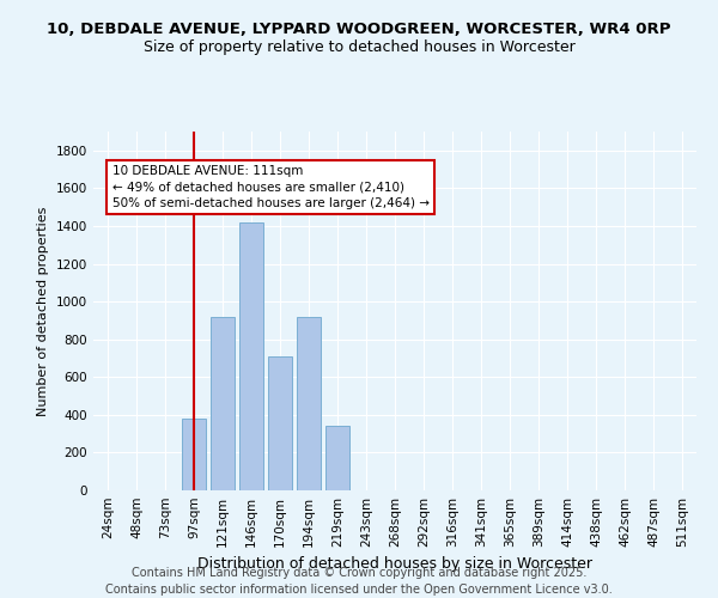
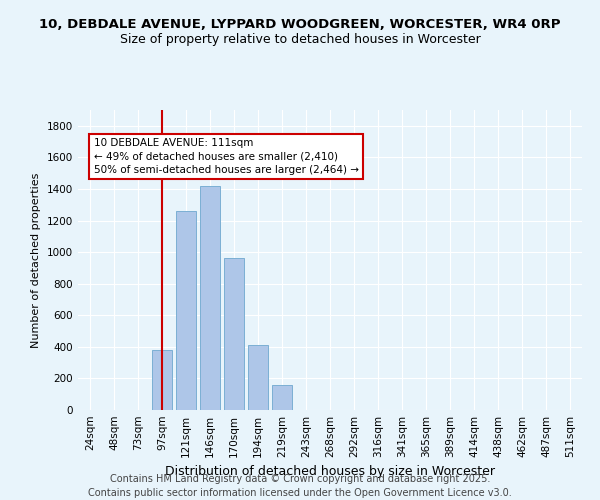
121sqm: 920 -> 1260
170sqm: 710 -> 960
194sqm: 920 -> 410
219sqm: 340 -> 160
